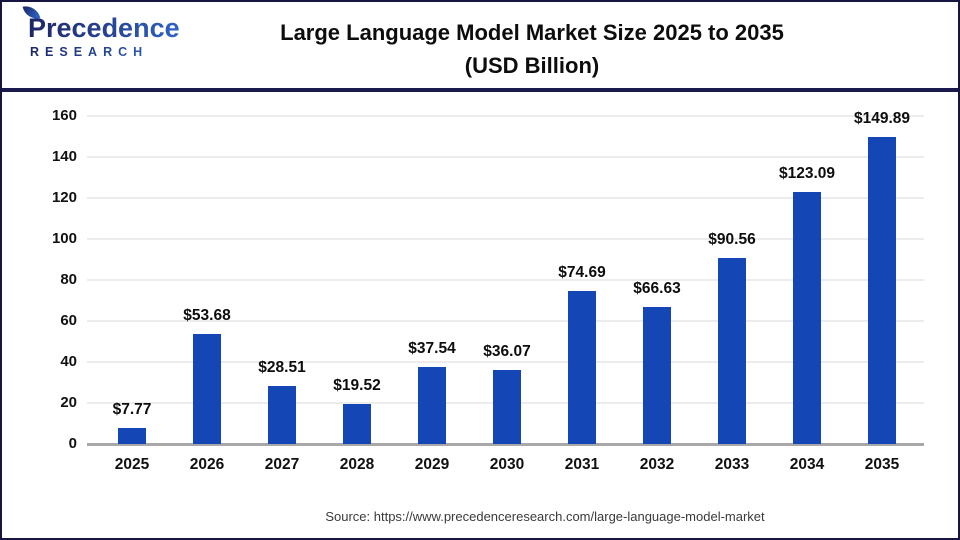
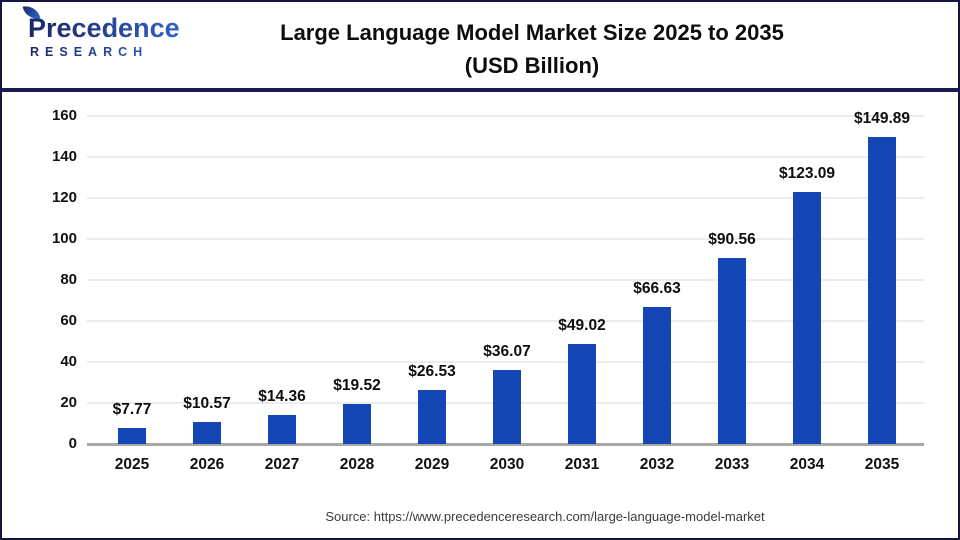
2026: $53.68 -> $10.57
2027: $28.51 -> $14.36
2029: $37.54 -> $26.53
2031: $74.69 -> $49.02
